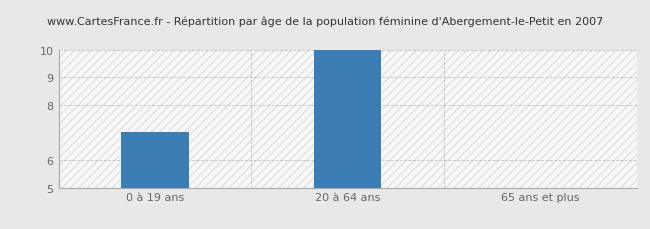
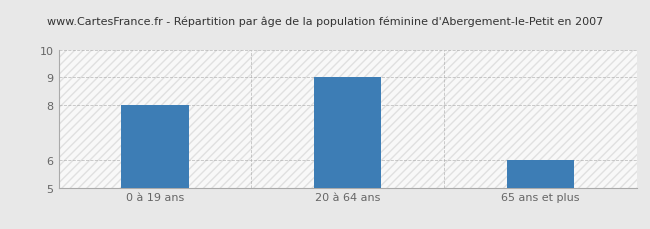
0 à 19 ans: 7 -> 8
20 à 64 ans: 10 -> 9
65 ans et plus: 5 -> 6
